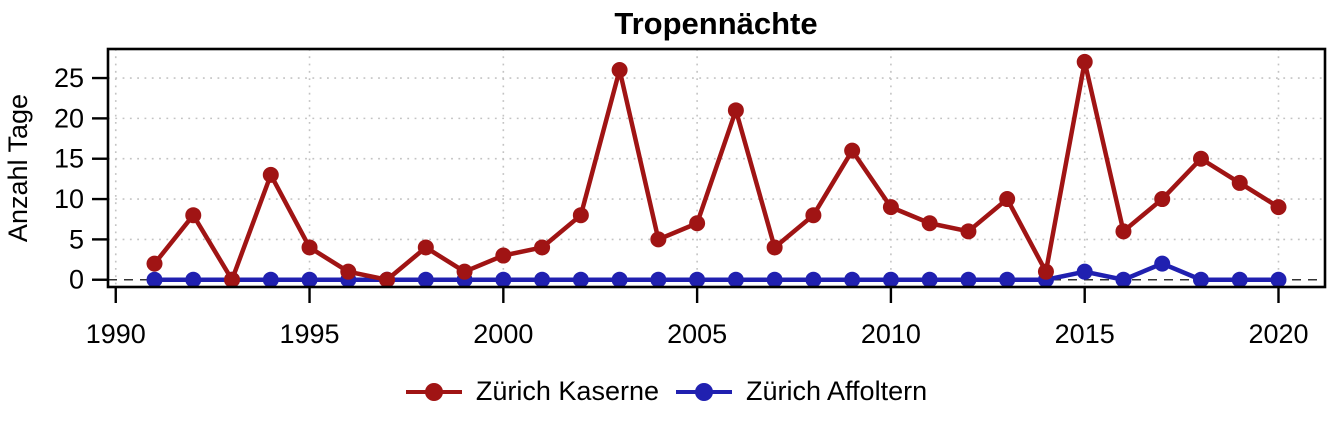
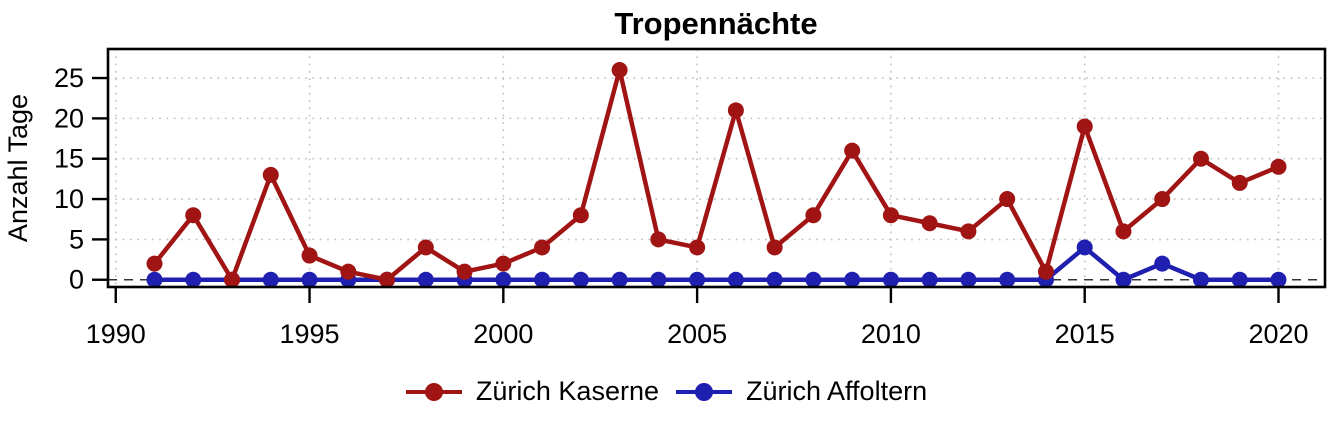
Zürich Kaserne/1995: 4 -> 3
Zürich Kaserne/2000: 3 -> 2
Zürich Kaserne/2005: 7 -> 4
Zürich Kaserne/2010: 9 -> 8
Zürich Kaserne/2015: 27 -> 19
Zürich Affoltern/2015: 1 -> 4
Zürich Kaserne/2020: 9 -> 14
